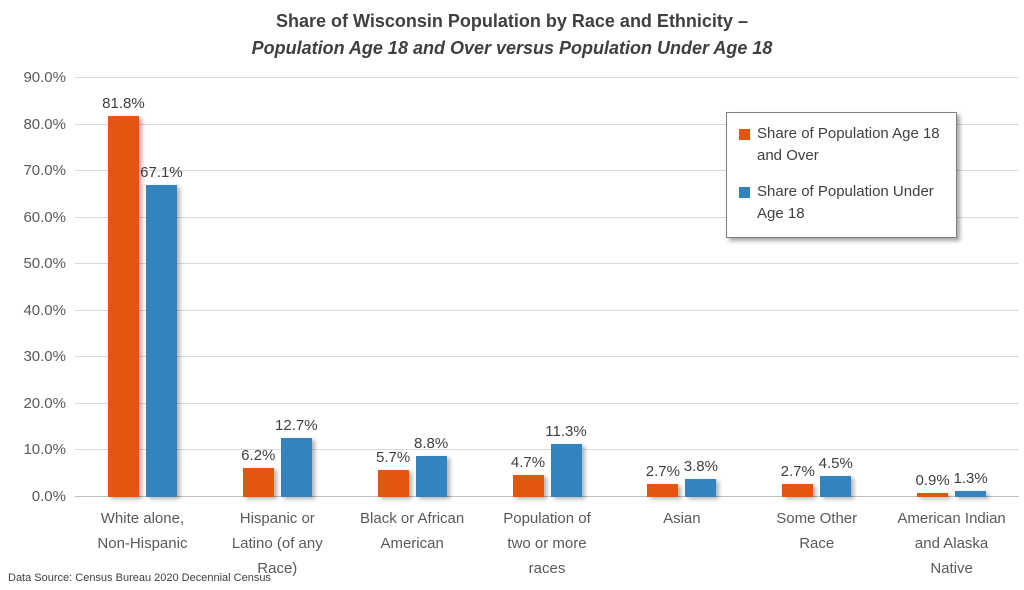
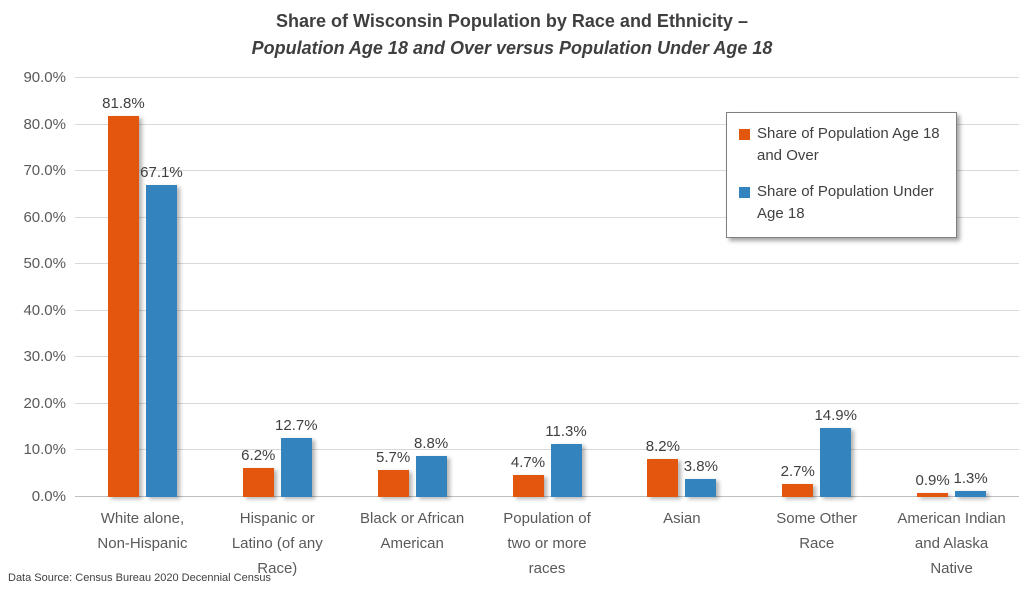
Share of Population Age 18 and Over/Asian: 2.7% -> 8.2%
Share of Population Under Age 18/Some Other Race: 4.5% -> 14.9%
